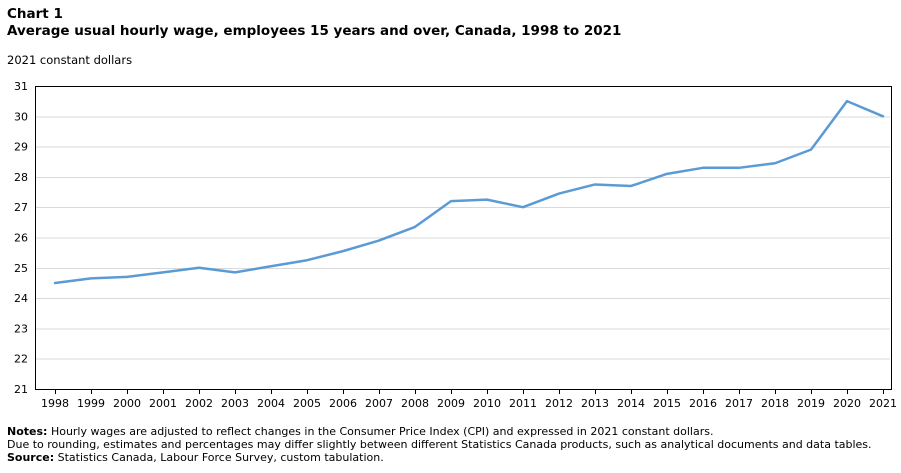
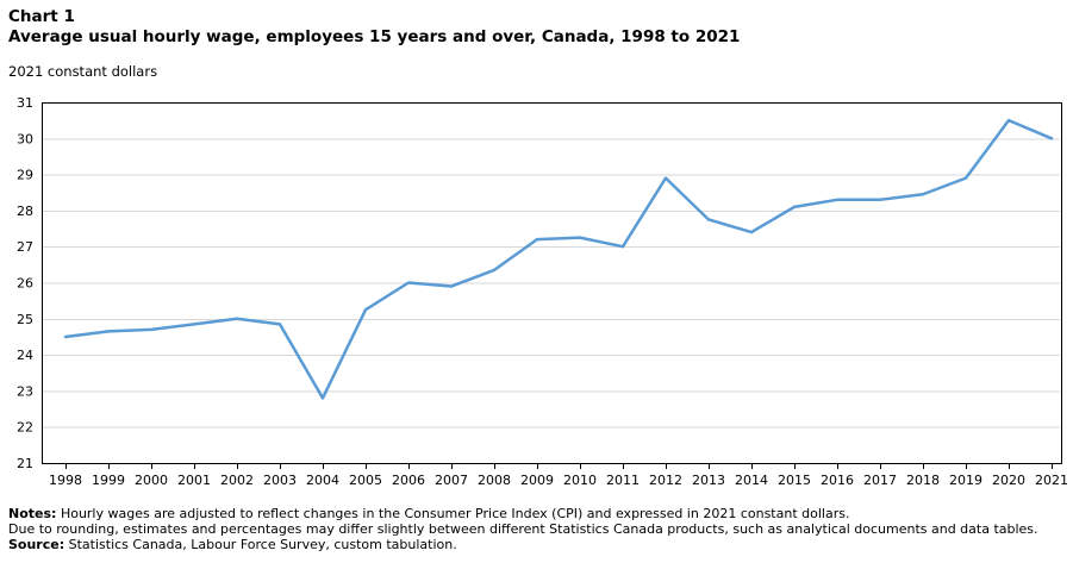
2004: 25.1 -> 22.8
2006: 25.6 -> 26.0
2012: 27.4 -> 28.9
2014: 27.7 -> 27.4
